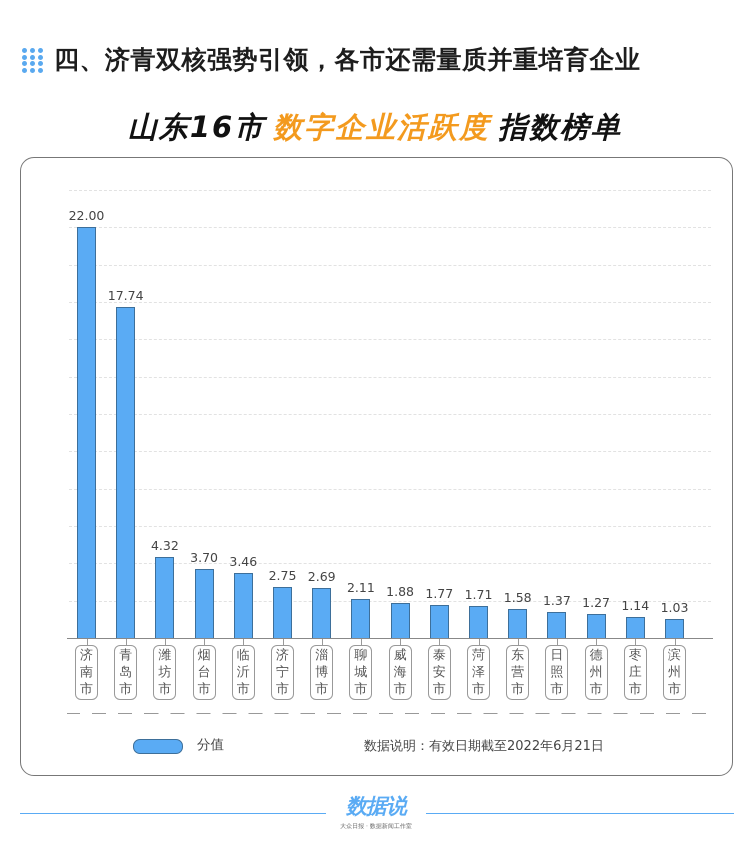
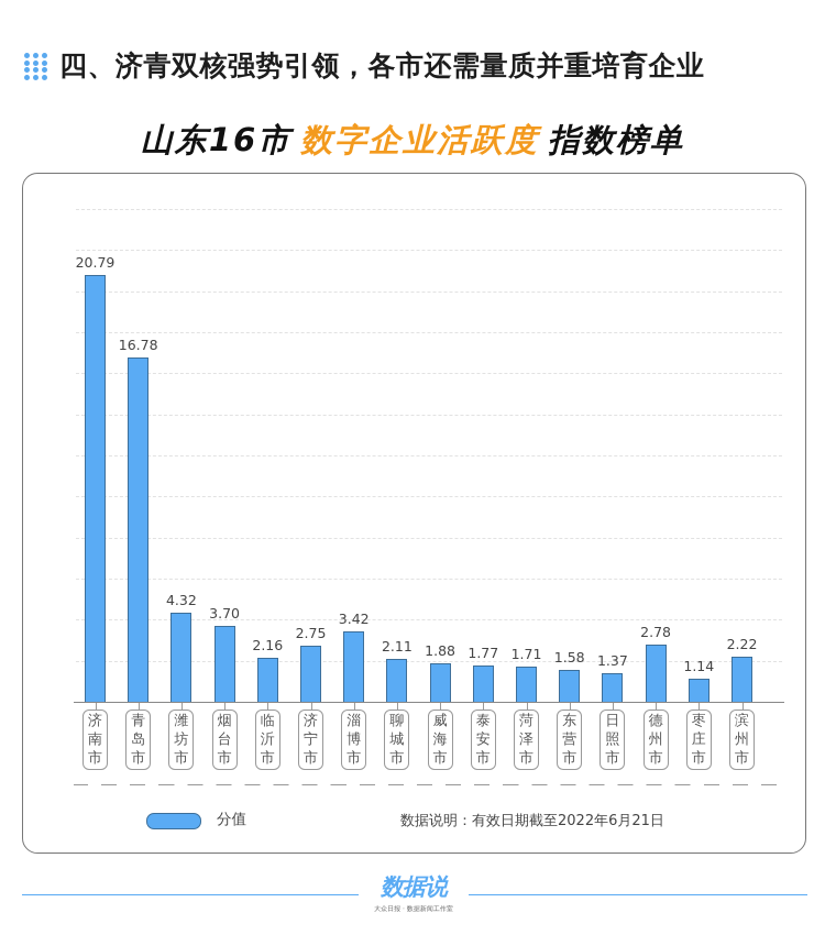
济南市: 22.00 -> 20.79
青岛市: 17.74 -> 16.78
临沂市: 3.46 -> 2.16
淄博市: 2.69 -> 3.42
德州市: 1.27 -> 2.78
滨州市: 1.03 -> 2.22
